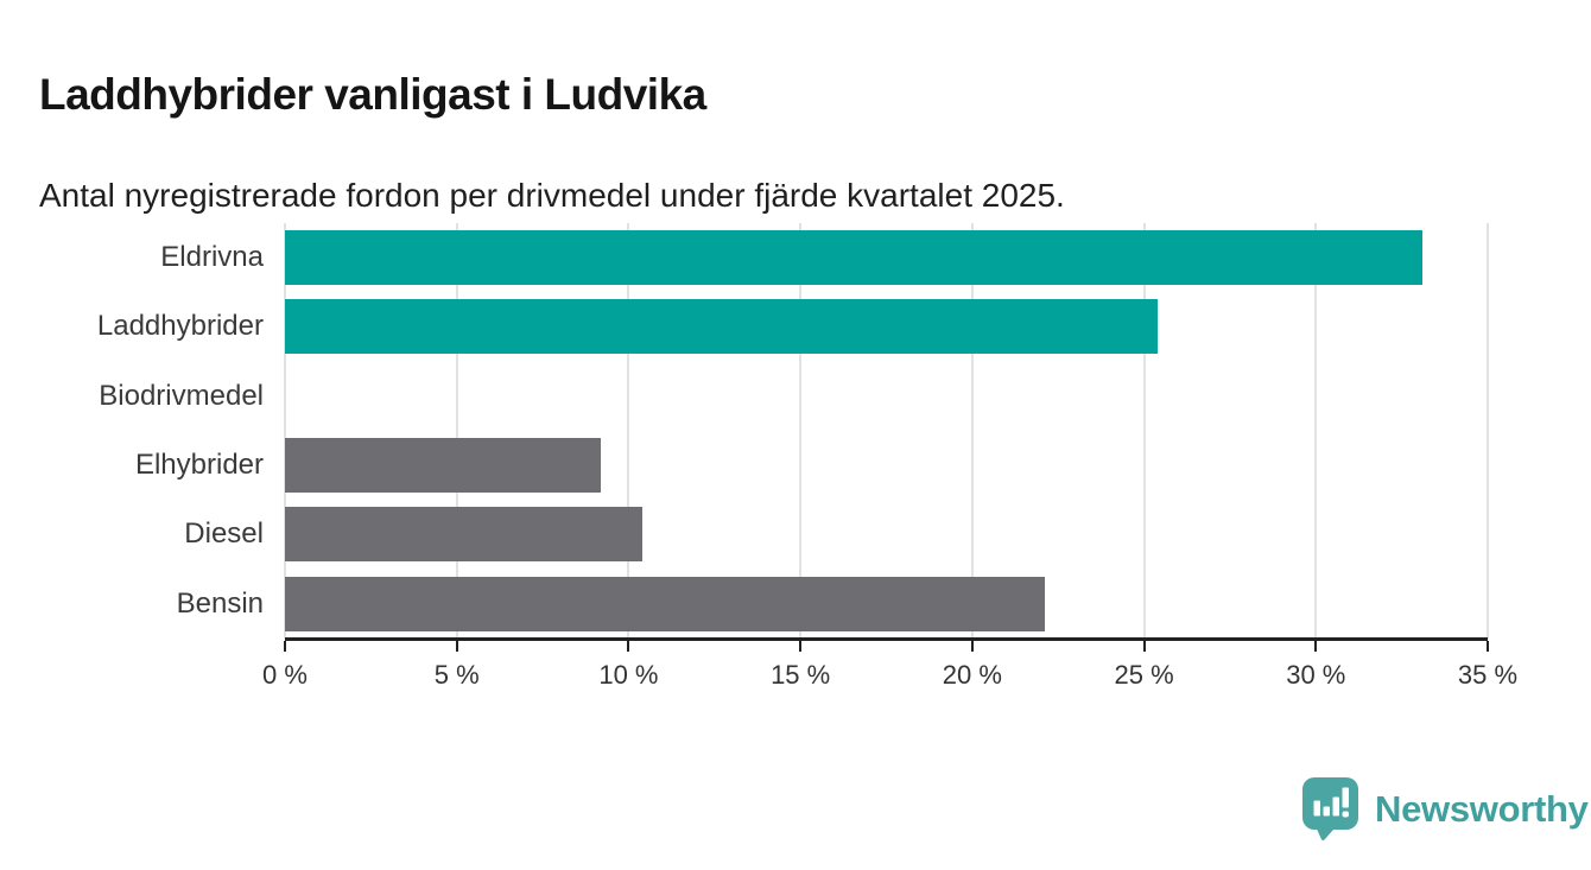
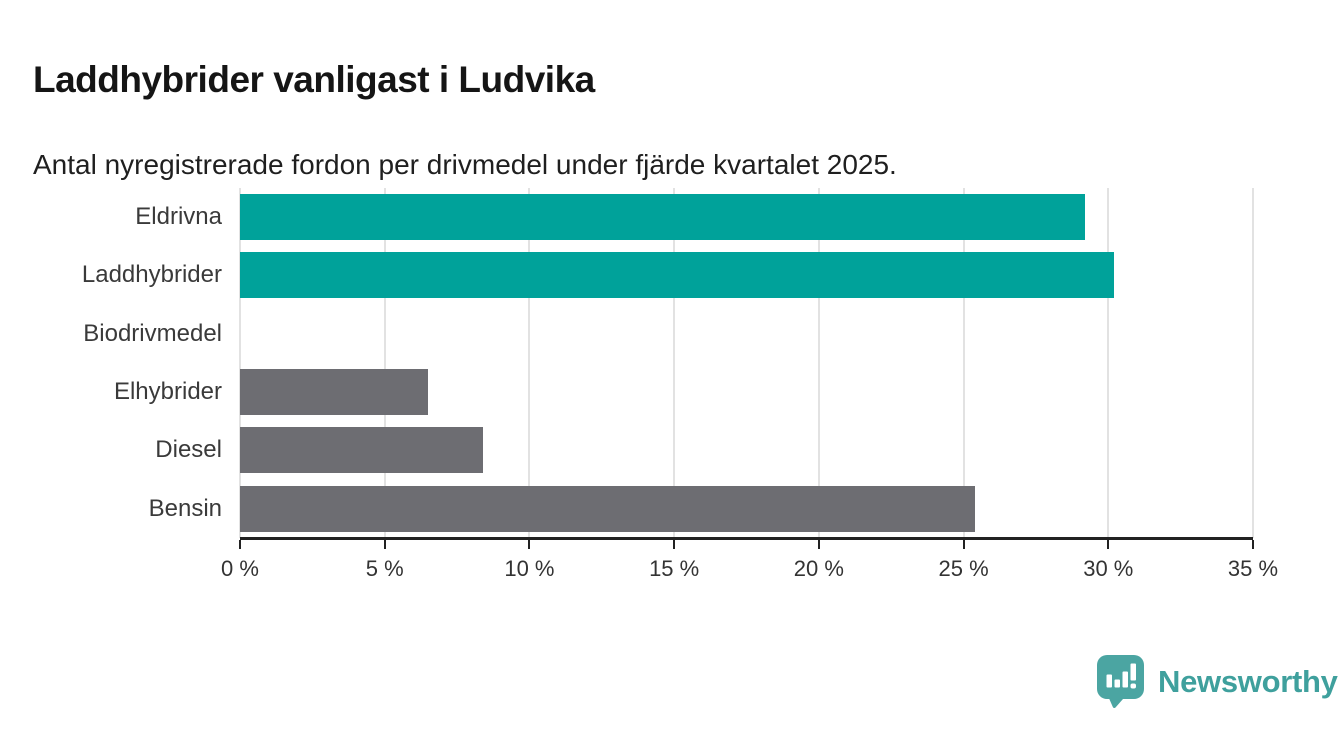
Eldrivna: 33.1% -> 29.2%
Laddhybrider: 25.4% -> 30.2%
Elhybrider: 9.2% -> 6.5%
Diesel: 10.4% -> 8.4%
Bensin: 22.1% -> 25.4%
